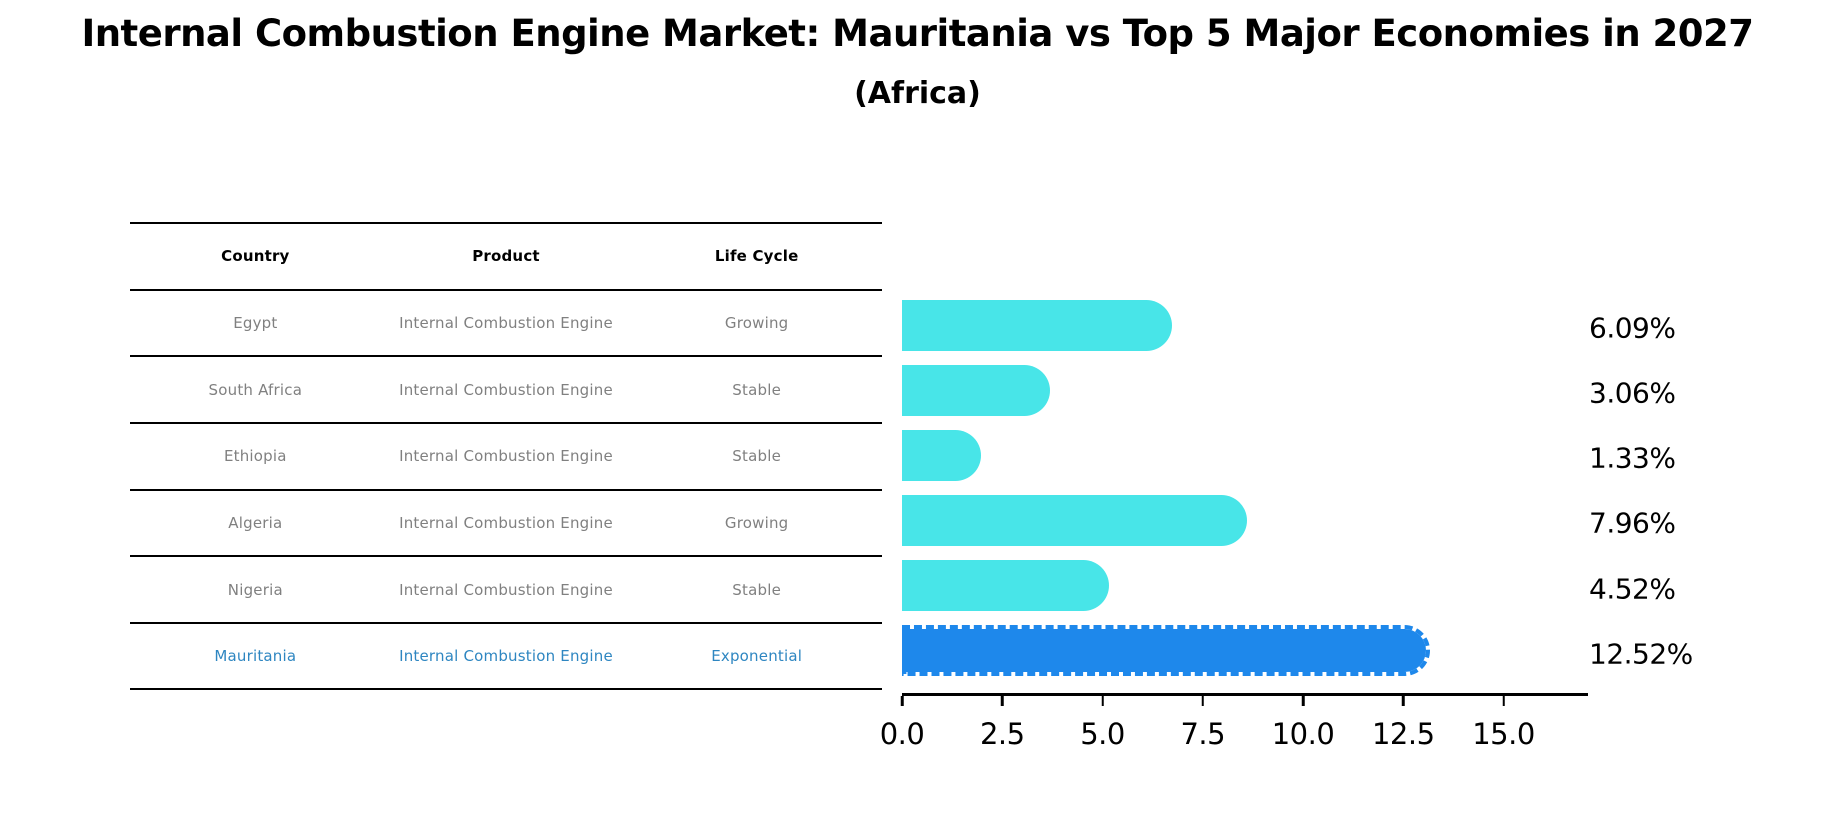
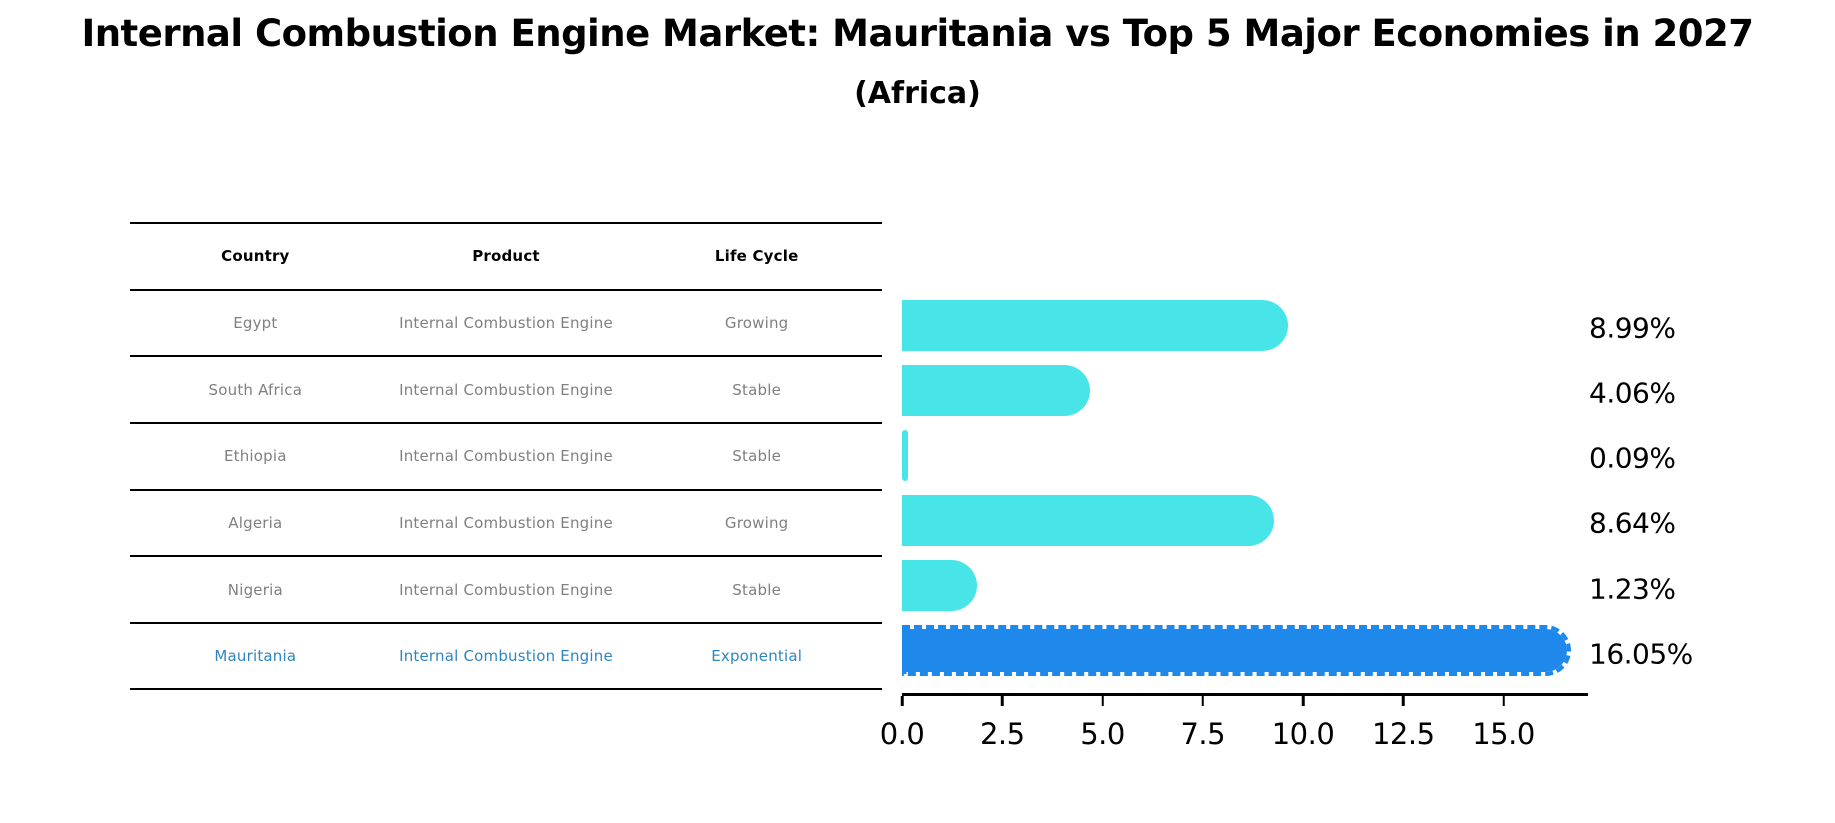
Egypt: 6.09% -> 8.99%
South Africa: 3.06% -> 4.06%
Ethiopia: 1.33% -> 0.09%
Algeria: 7.96% -> 8.64%
Nigeria: 4.52% -> 1.23%
Mauritania: 12.52% -> 16.05%
